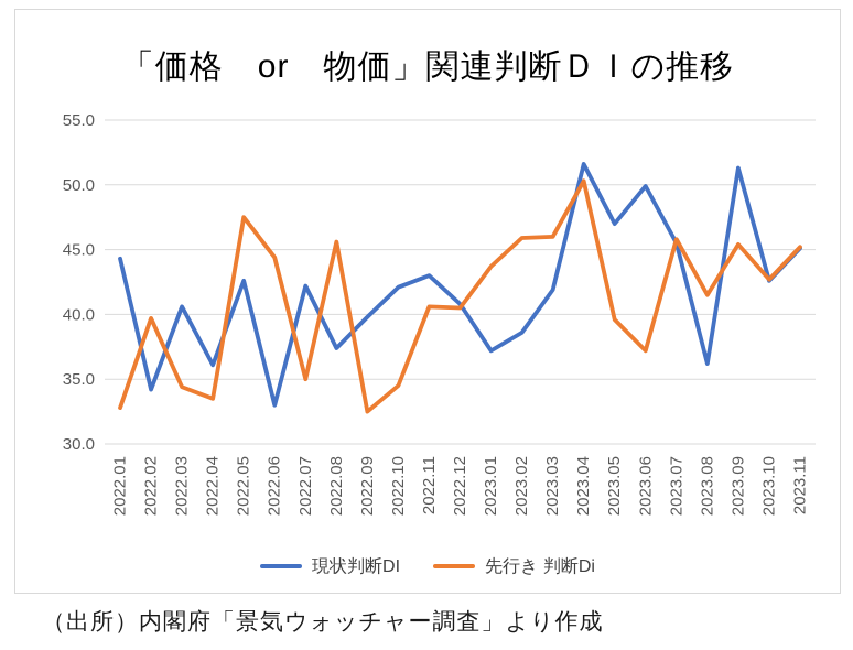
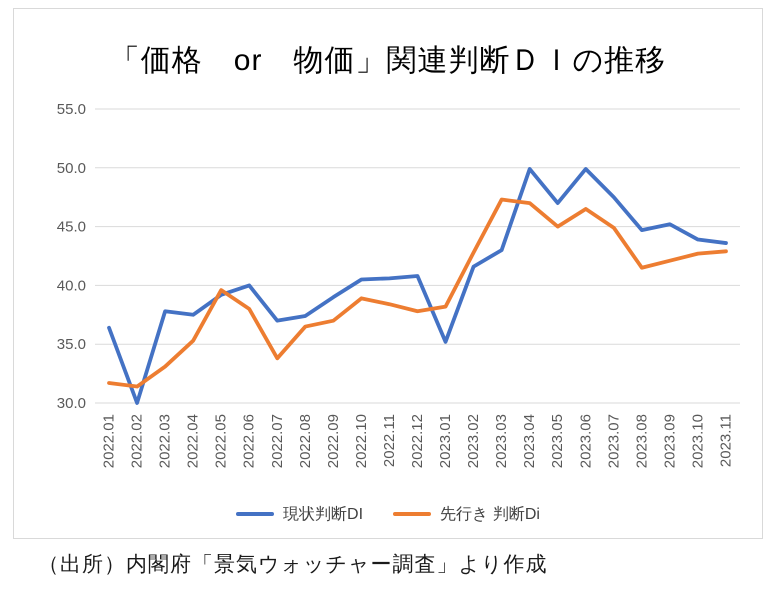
現状判断DI/2022.01: 44.3 -> 36.4
先行き 判断Di/2022.01: 32.8 -> 31.7
現状判断DI/2022.02: 34.2 -> 30.0
先行き 判断Di/2022.02: 39.7 -> 31.4
現状判断DI/2022.03: 40.6 -> 37.8
先行き 判断Di/2022.03: 34.4 -> 33.1
現状判断DI/2022.04: 36.1 -> 37.5
先行き 判断Di/2022.04: 33.5 -> 35.3
現状判断DI/2022.05: 42.6 -> 39.2
先行き 判断Di/2022.05: 47.5 -> 39.6
現状判断DI/2022.06: 33.0 -> 40.0
先行き 判断Di/2022.06: 44.4 -> 38.0
現状判断DI/2022.07: 42.2 -> 37.0
先行き 判断Di/2022.07: 35.0 -> 33.8
先行き 判断Di/2022.08: 45.6 -> 36.5
現状判断DI/2022.09: 39.8 -> 39.0
先行き 判断Di/2022.09: 32.5 -> 37.0
現状判断DI/2022.10: 42.1 -> 40.5
先行き 判断Di/2022.10: 34.5 -> 38.9
現状判断DI/2022.11: 43.0 -> 40.6
先行き 判断Di/2022.11: 40.6 -> 38.4
先行き 判断Di/2022.12: 40.5 -> 37.8
現状判断DI/2023.01: 37.2 -> 35.2
先行き 判断Di/2023.01: 43.7 -> 38.2
現状判断DI/2023.02: 38.6 -> 41.6
先行き 判断Di/2023.02: 45.9 -> 42.8
現状判断DI/2023.03: 41.9 -> 43.0
先行き 判断Di/2023.03: 46.0 -> 47.3
現状判断DI/2023.04: 51.6 -> 49.9
先行き 判断Di/2023.04: 50.3 -> 47.0
先行き 判断Di/2023.05: 39.6 -> 45.0
先行き 判断Di/2023.06: 37.2 -> 46.5
現状判断DI/2023.07: 45.5 -> 47.5
先行き 判断Di/2023.07: 45.8 -> 44.9
現状判断DI/2023.08: 36.2 -> 44.7
現状判断DI/2023.09: 51.3 -> 45.2
先行き 判断Di/2023.09: 45.4 -> 42.1
現状判断DI/2023.10: 42.6 -> 43.9
現状判断DI/2023.11: 45.1 -> 43.6
先行き 判断Di/2023.11: 45.2 -> 42.9
